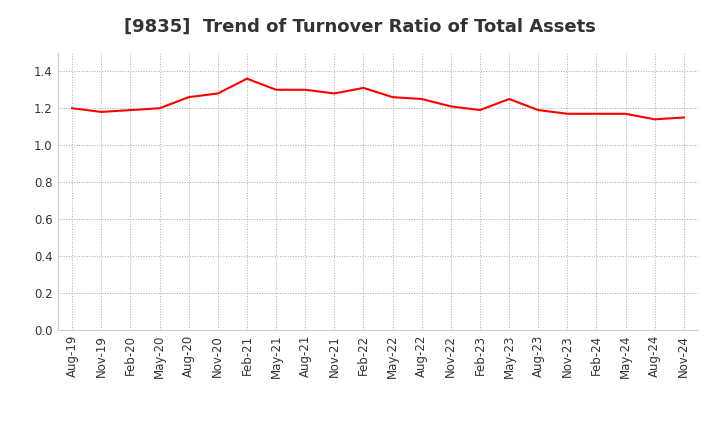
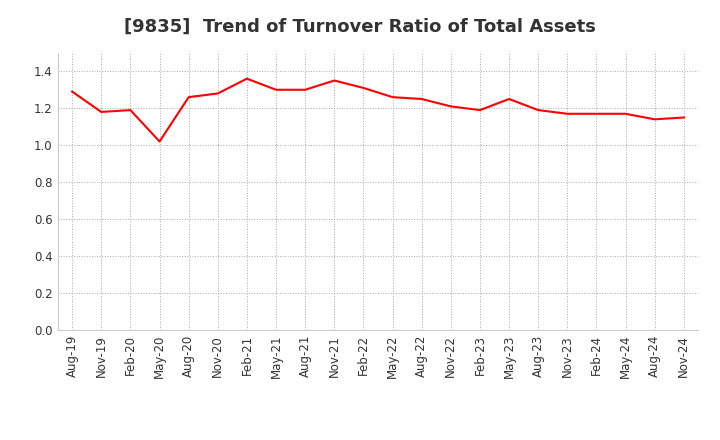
Aug-19: 1.20 -> 1.29
May-20: 1.20 -> 1.02
Nov-21: 1.28 -> 1.35
